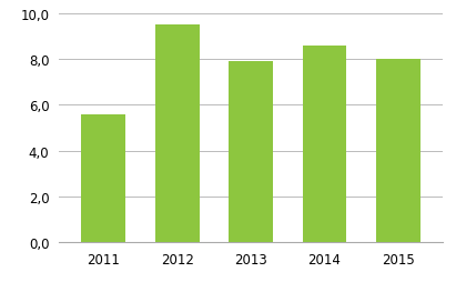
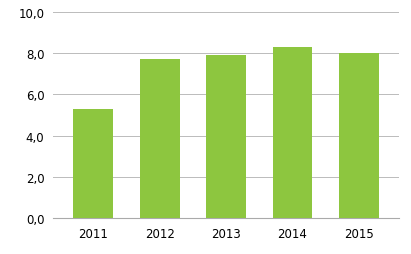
2011: 5,6 -> 5,3
2012: 9,5 -> 7,7
2014: 8,6 -> 8,3
